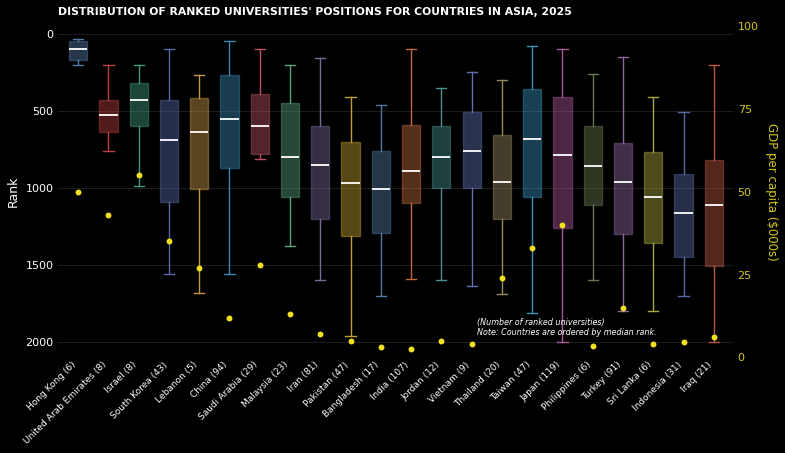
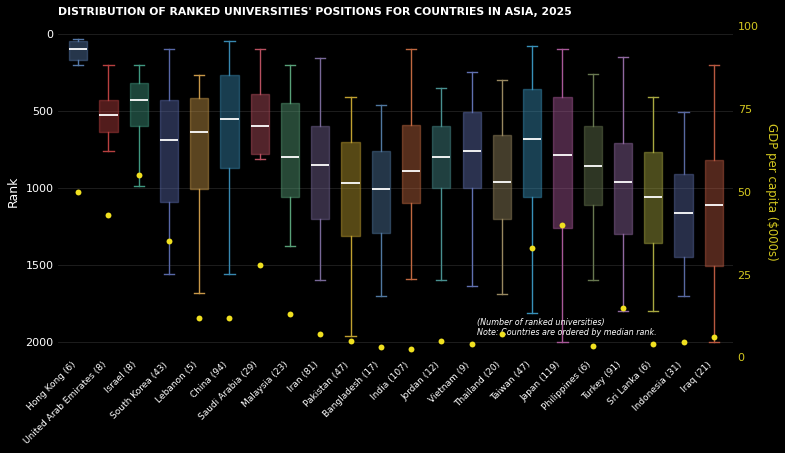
Lebanon (5): 27.0 -> 12.0
Thailand (20): 24.0 -> 7.0
